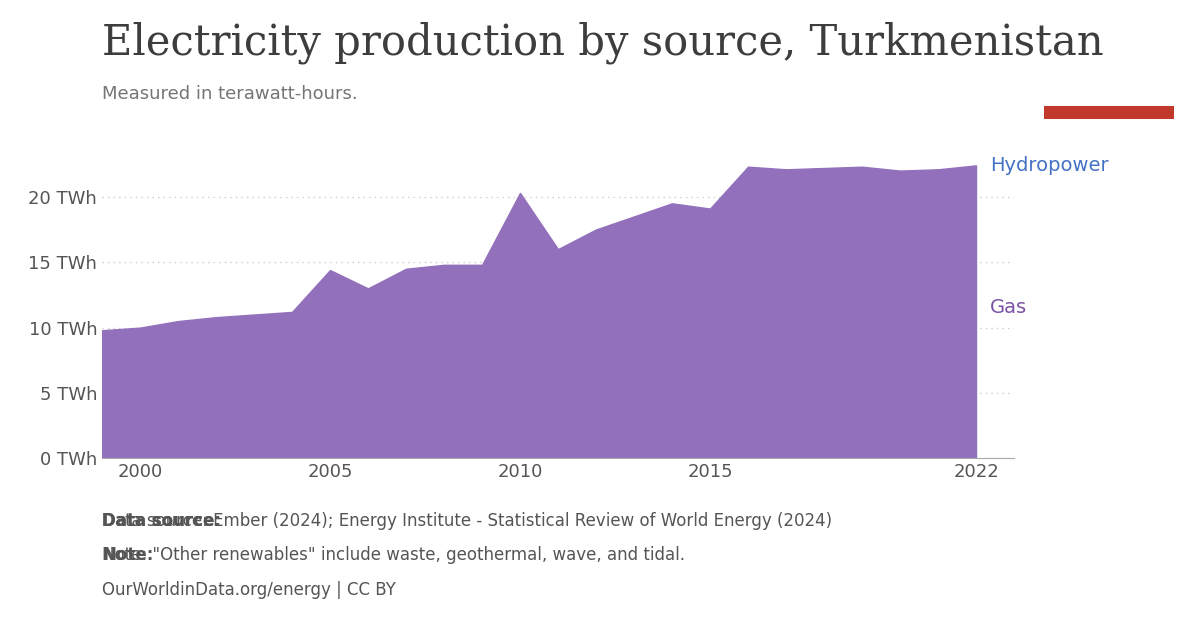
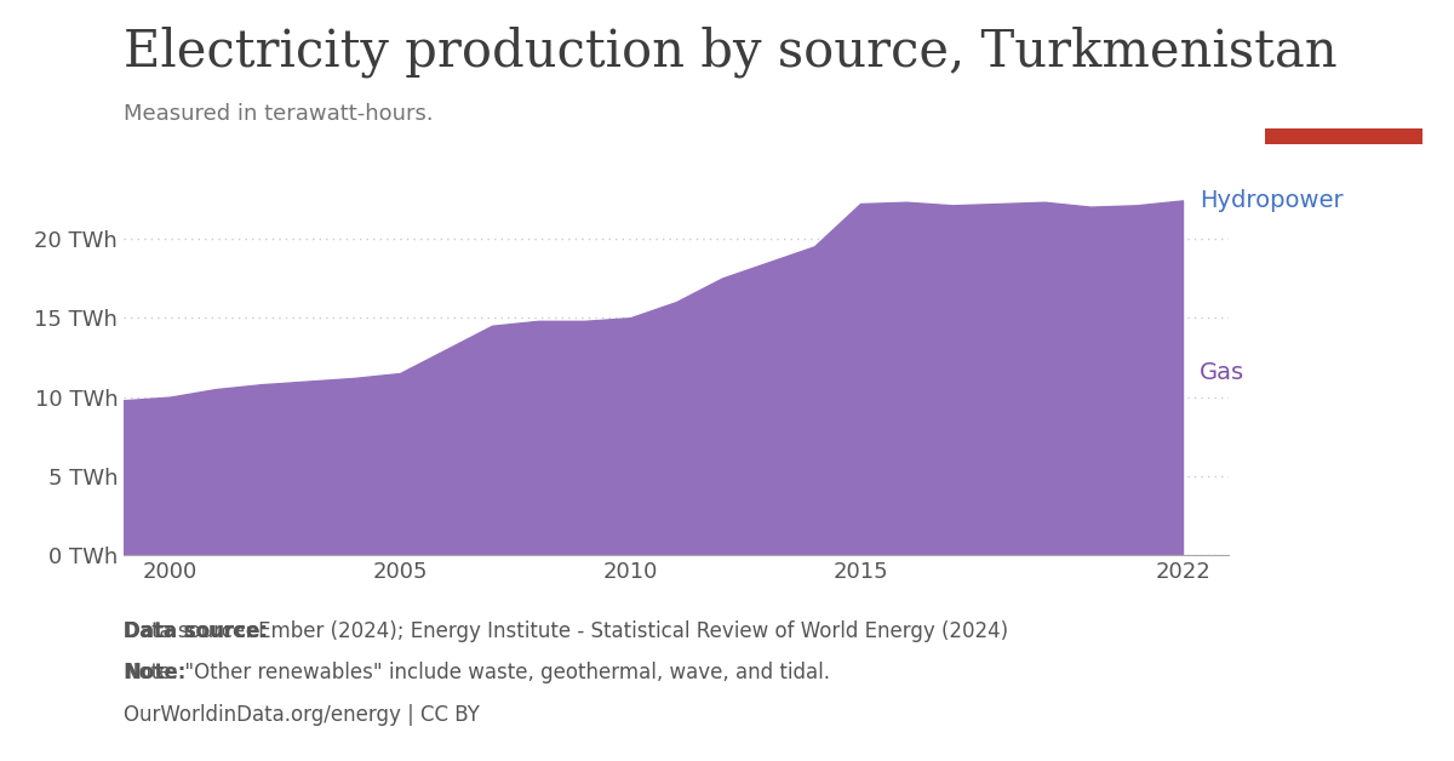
2005: 14.4 TWh -> 11.5 TWh
2010: 20.3 TWh -> 15.0 TWh
2015: 19.1 TWh -> 22.2 TWh
